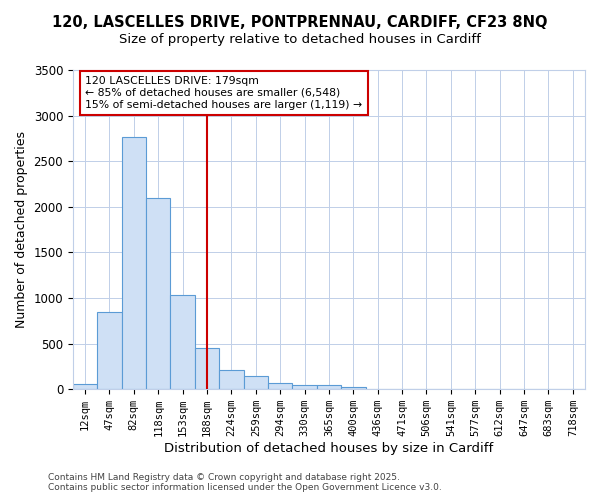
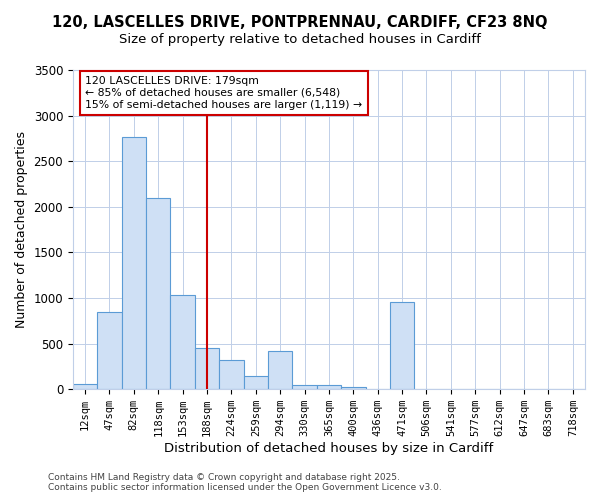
224sqm: 210 -> 320
294sqm: 60 -> 420
471sqm: 0 -> 960
